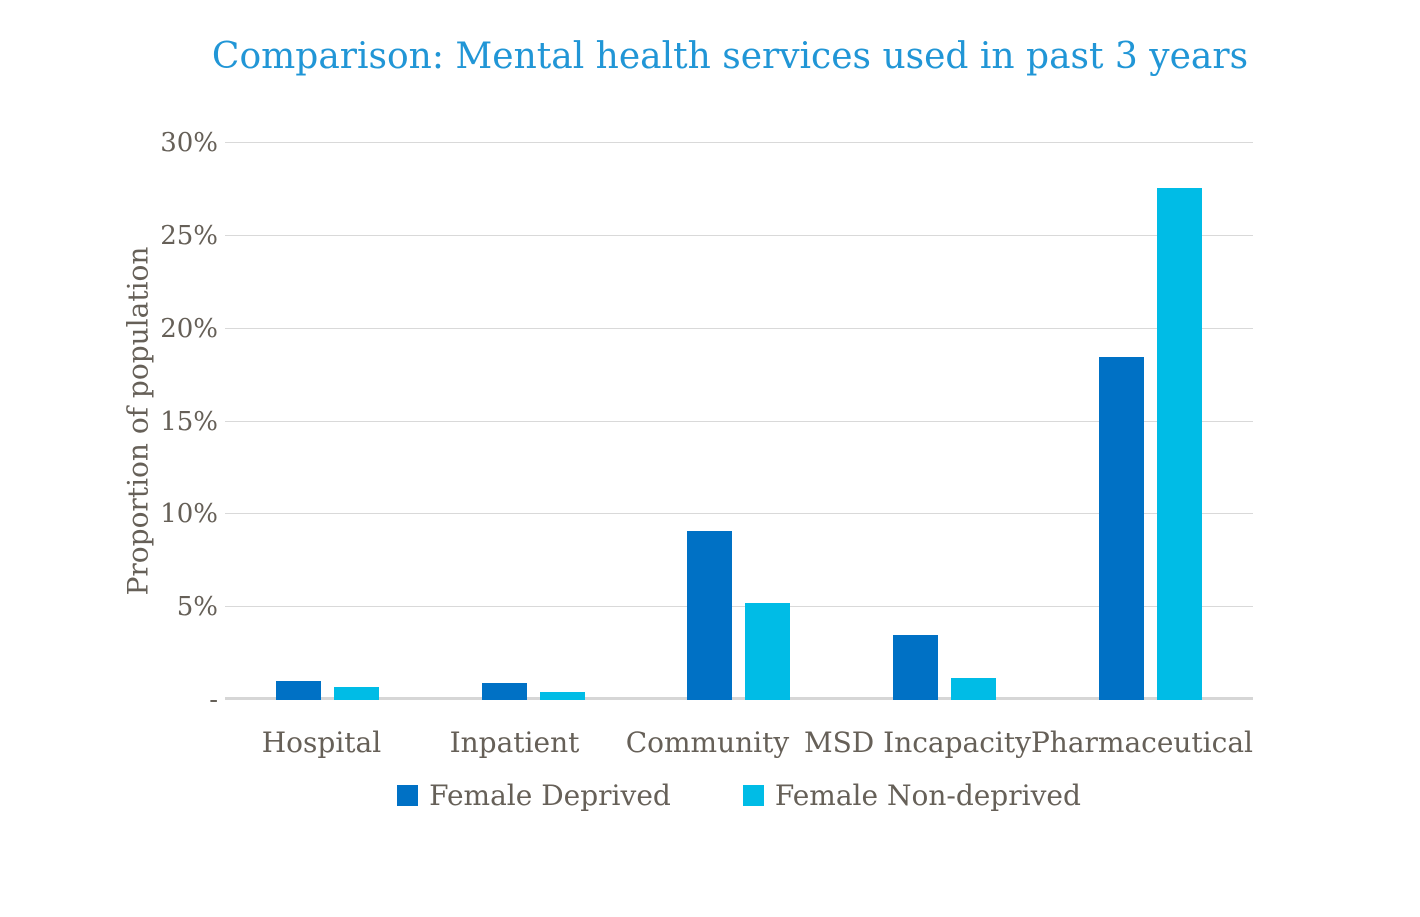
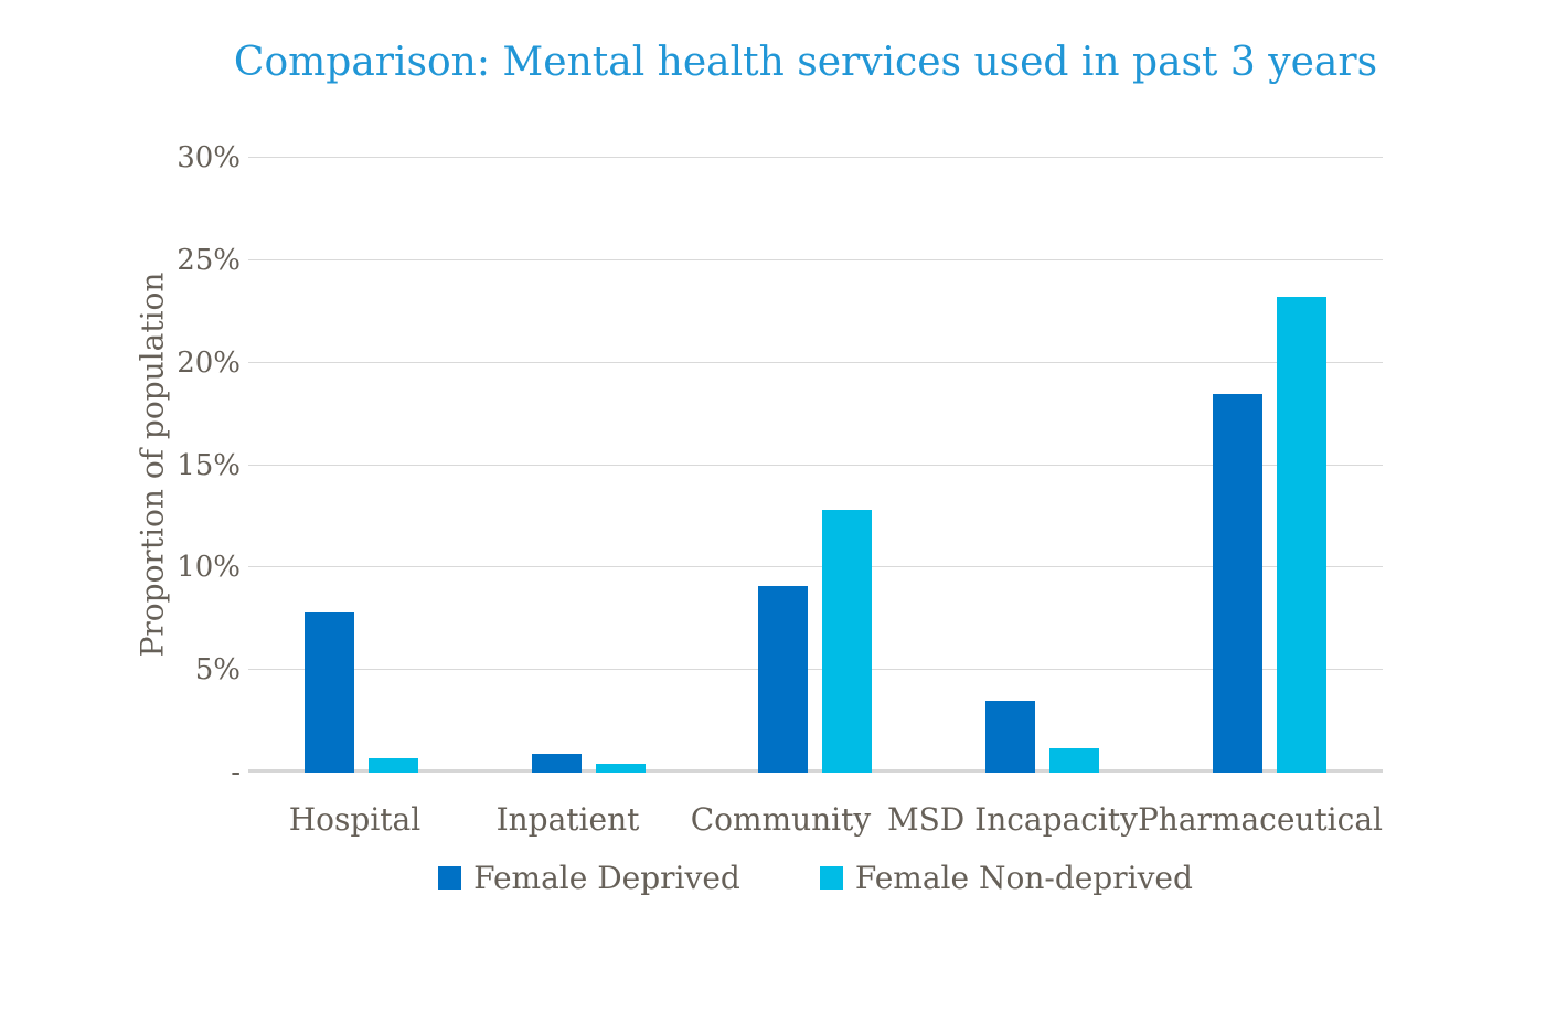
Female Deprived/Hospital: 1.0% -> 7.8%
Female Non-deprived/Community: 5.2% -> 12.8%
Female Non-deprived/Pharmaceutical: 27.6% -> 23.2%
